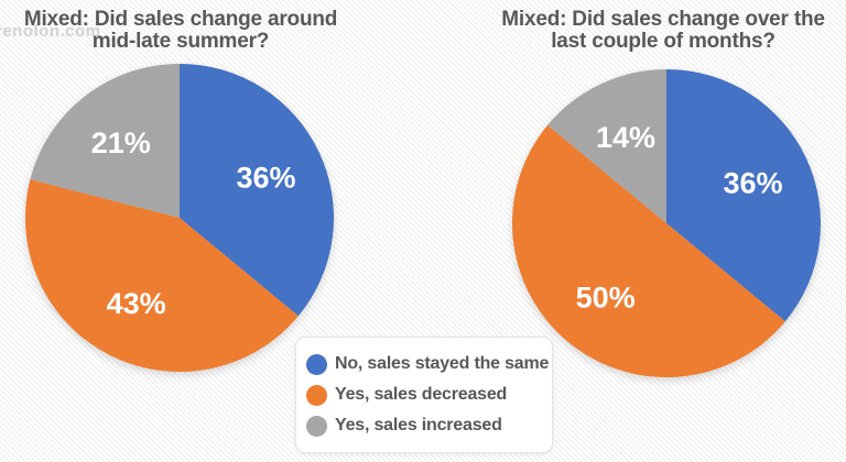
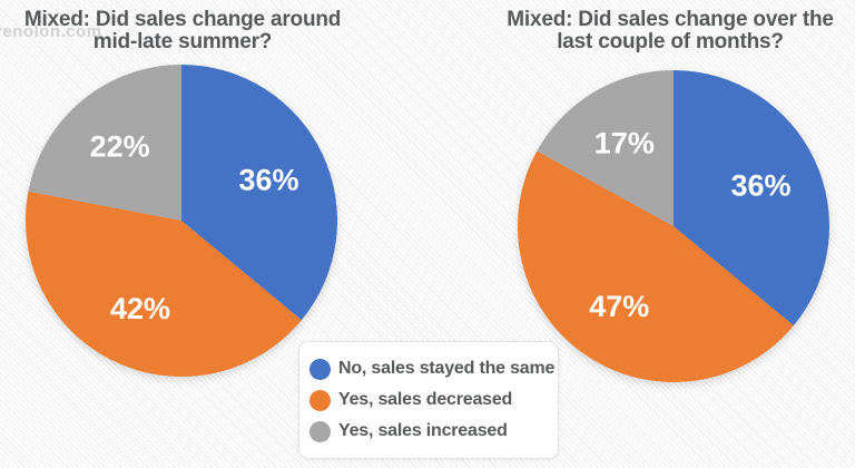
Mixed: Did sales change around mid-late summer?/Yes, sales decreased: 43% -> 42%
Mixed: Did sales change around mid-late summer?/Yes, sales increased: 21% -> 22%
Mixed: Did sales change over the last couple of months?/Yes, sales decreased: 50% -> 47%
Mixed: Did sales change over the last couple of months?/Yes, sales increased: 14% -> 17%
